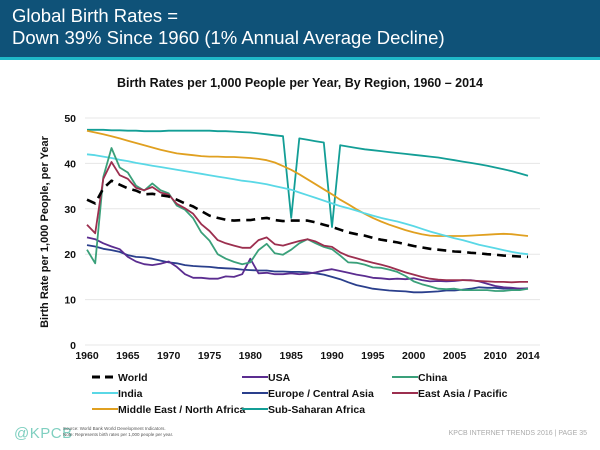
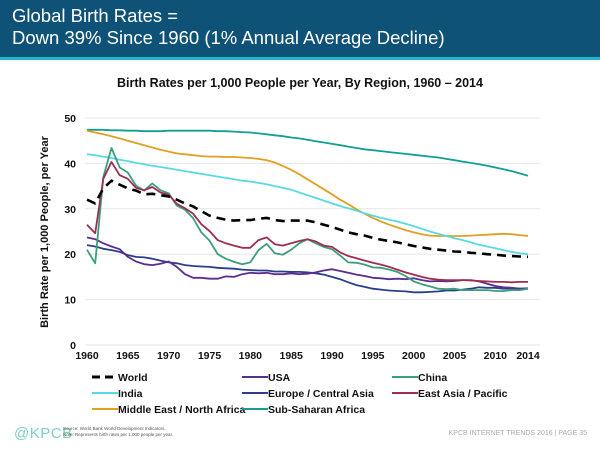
USA/1980: 19 -> 16
Sub-Saharan Africa/1985: 28 -> 46
Sub-Saharan Africa/1990: 26 -> 44
